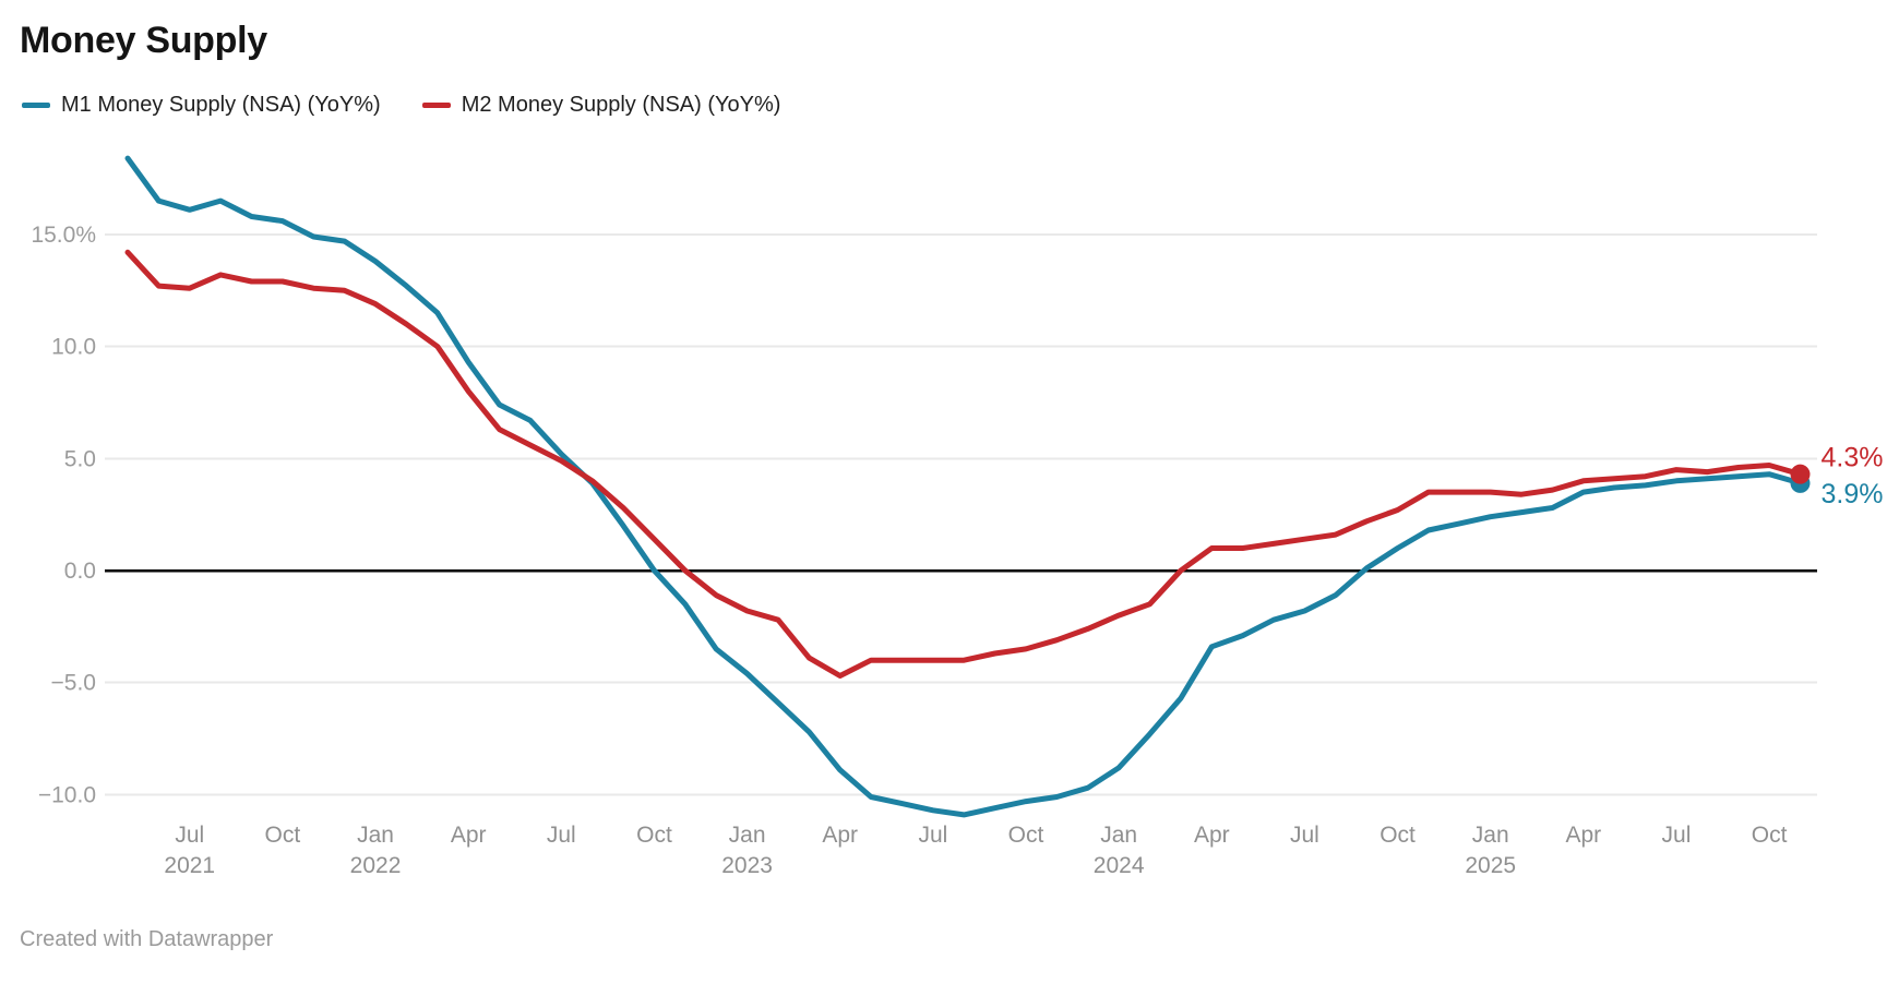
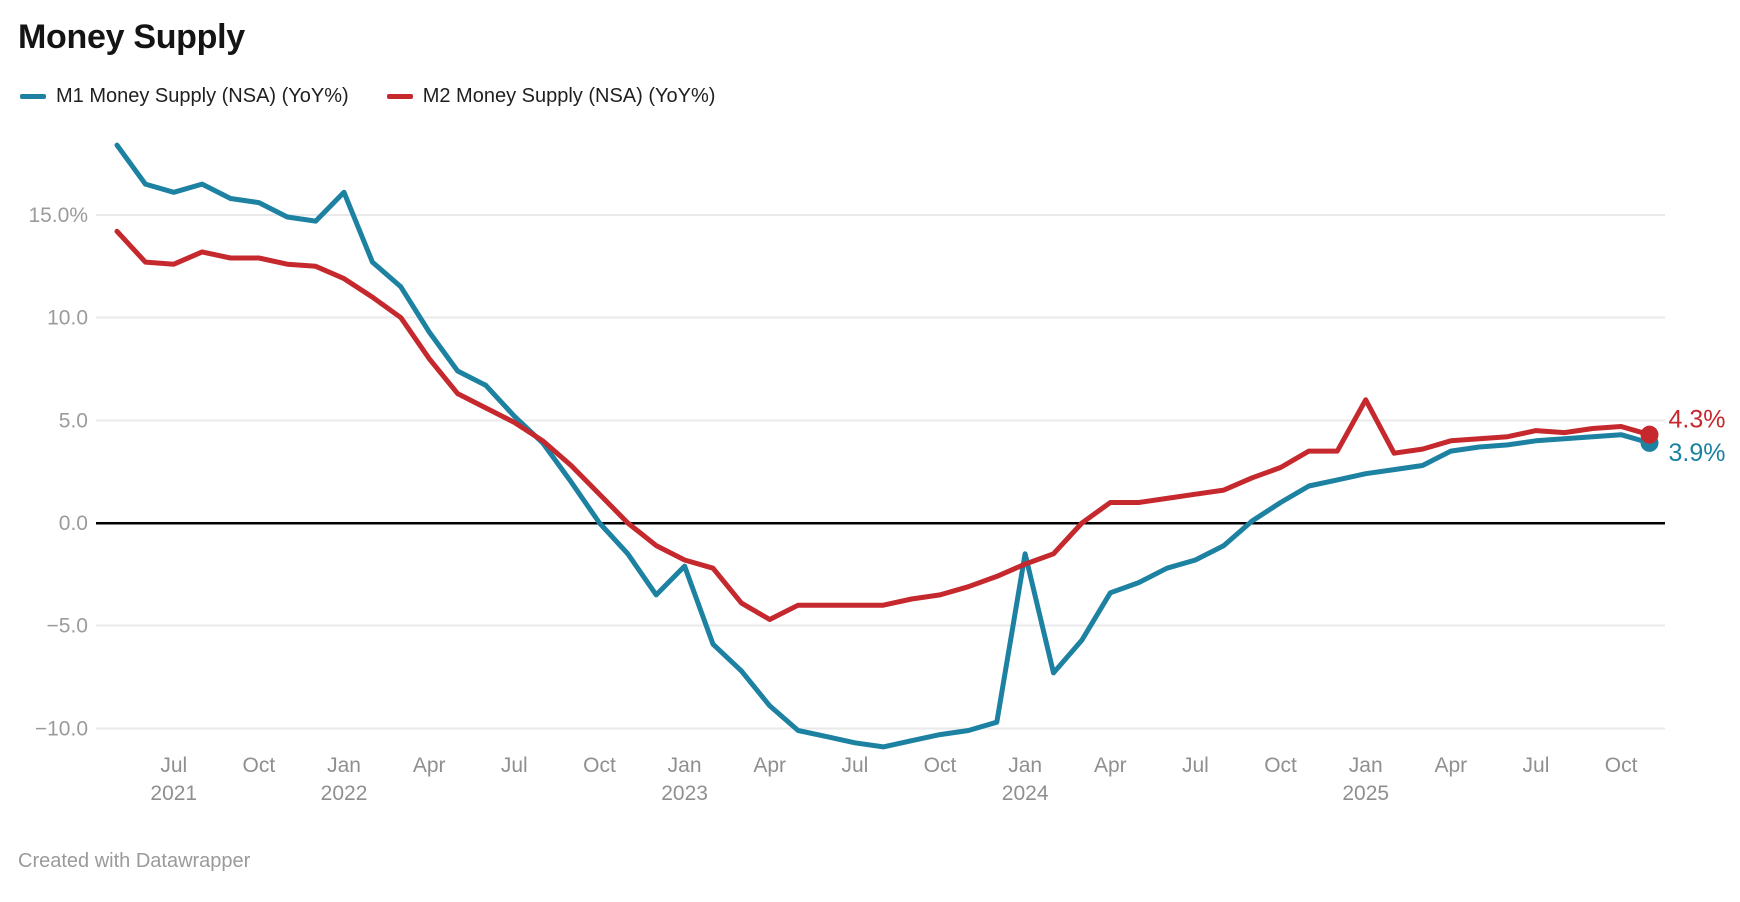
M1 Money Supply (NSA) (YoY%)/Jan 2022: 13.8% -> 16.1%
M1 Money Supply (NSA) (YoY%)/Jan 2023: -4.6% -> -2.1%
M1 Money Supply (NSA) (YoY%)/Jan 2024: -8.8% -> -1.5%
M2 Money Supply (NSA) (YoY%)/Jan 2025: 3.5% -> 6.0%
